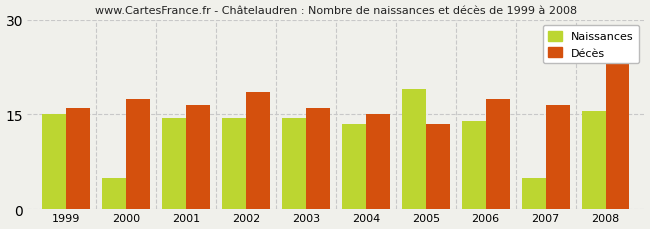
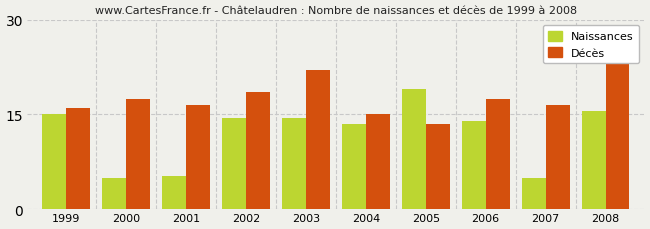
Naissances/2001: 14.5 -> 5.2
Décès/2003: 16.0 -> 22.0
